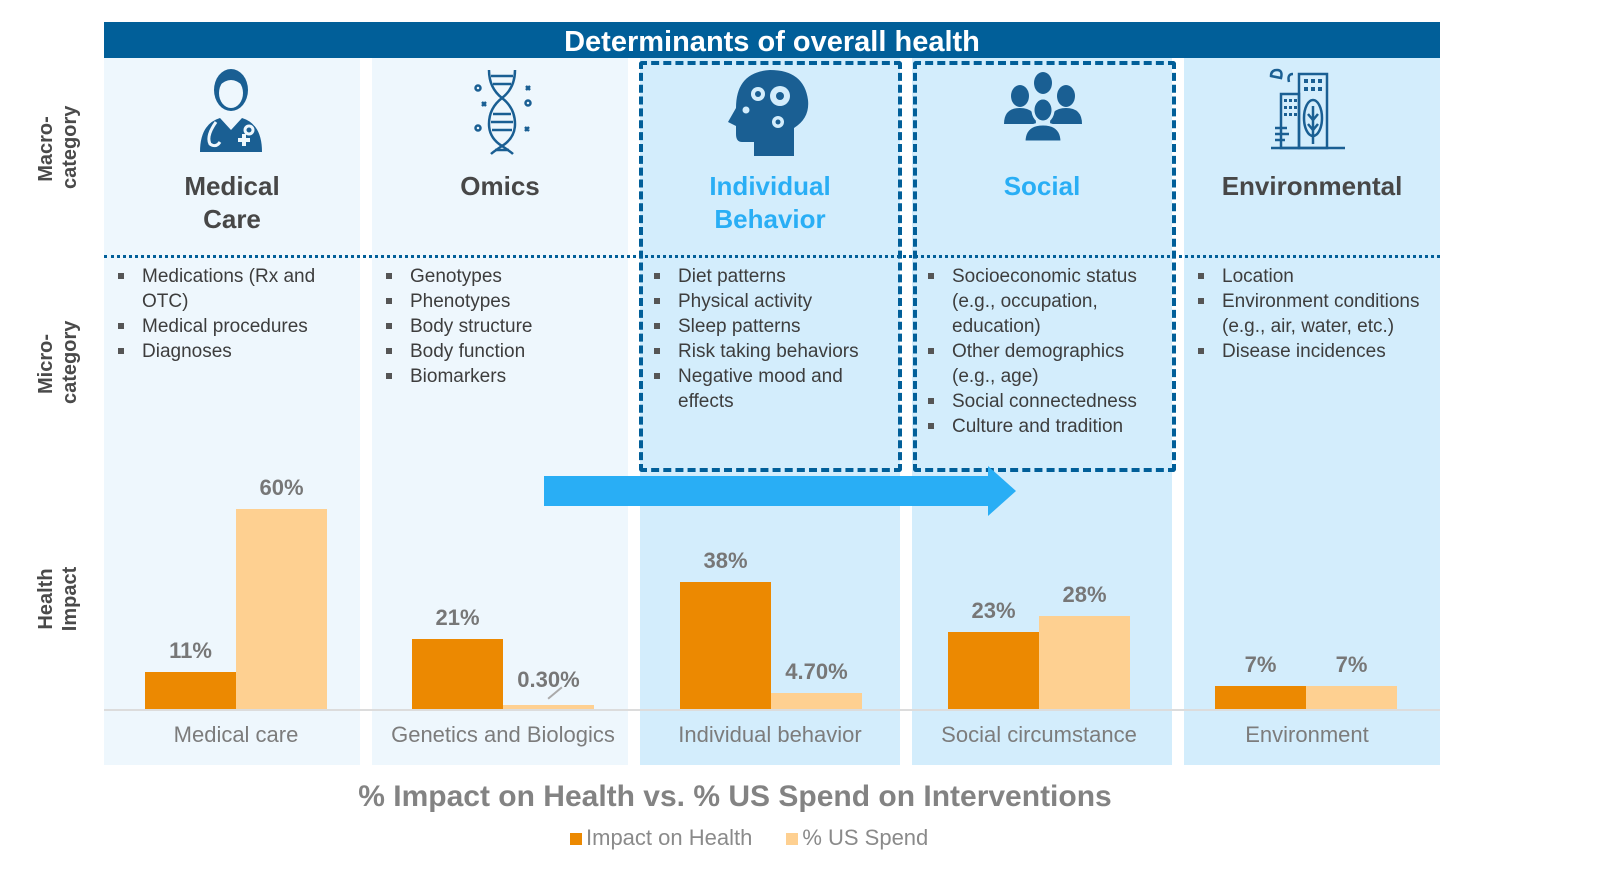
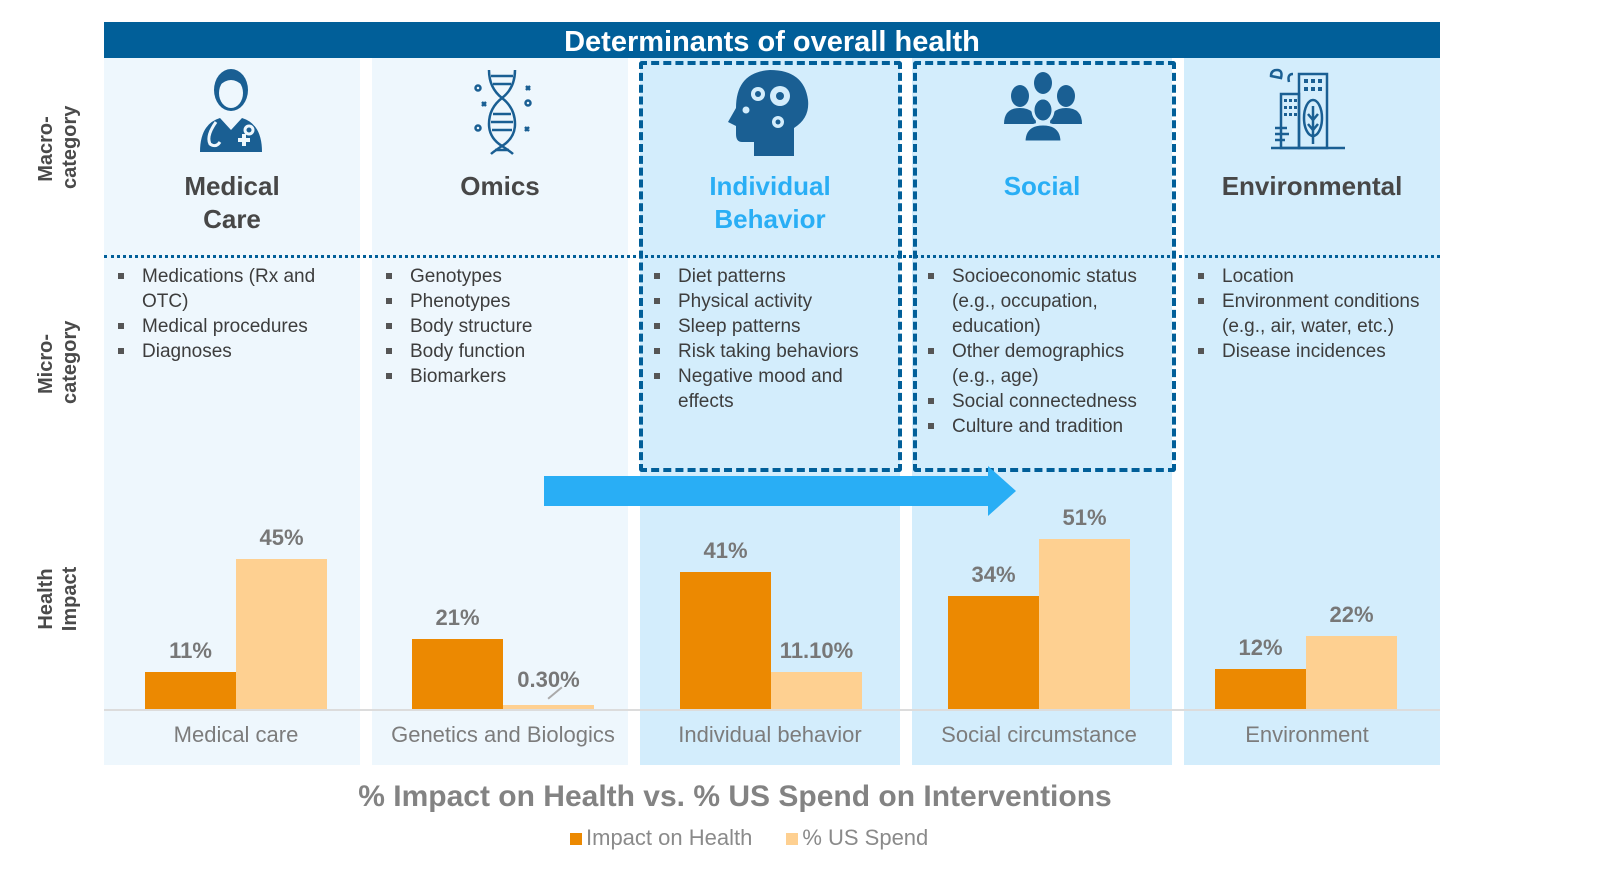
% US Spend/Medical care: 60% -> 45%
Impact on Health/Individual behavior: 38% -> 41%
% US Spend/Individual behavior: 4.70% -> 11.10%
Impact on Health/Social circumstance: 23% -> 34%
% US Spend/Social circumstance: 28% -> 51%
Impact on Health/Environment: 7% -> 12%
% US Spend/Environment: 7% -> 22%
